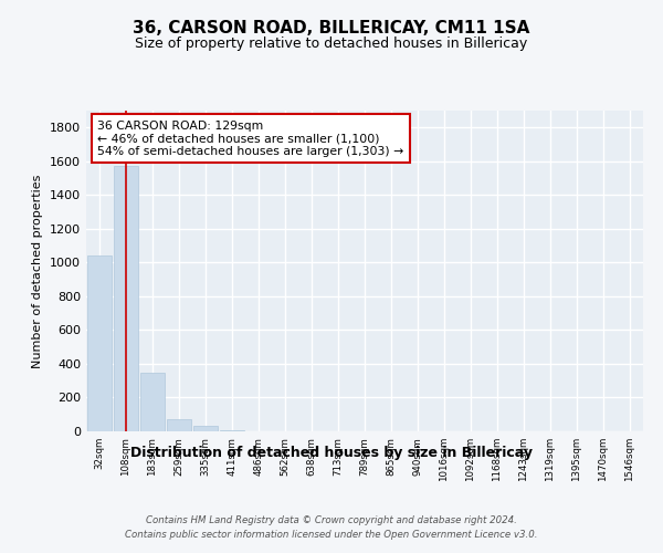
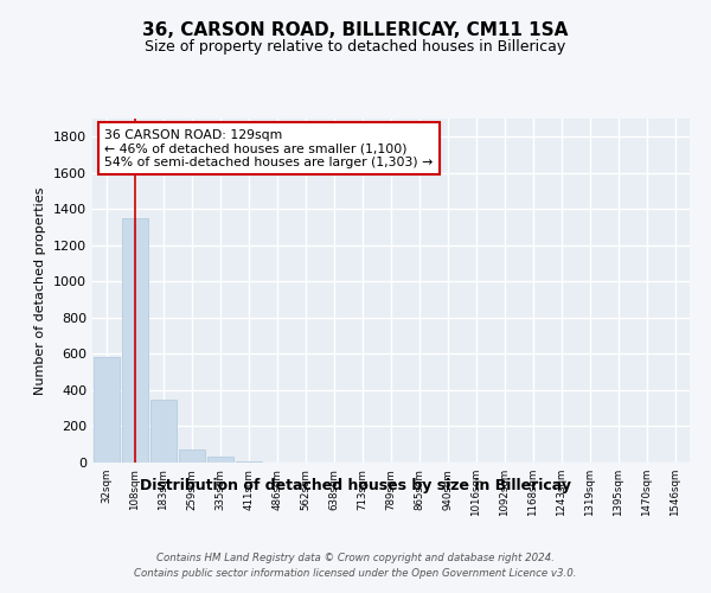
32sqm: 1040 -> 580
108sqm: 1570 -> 1350
